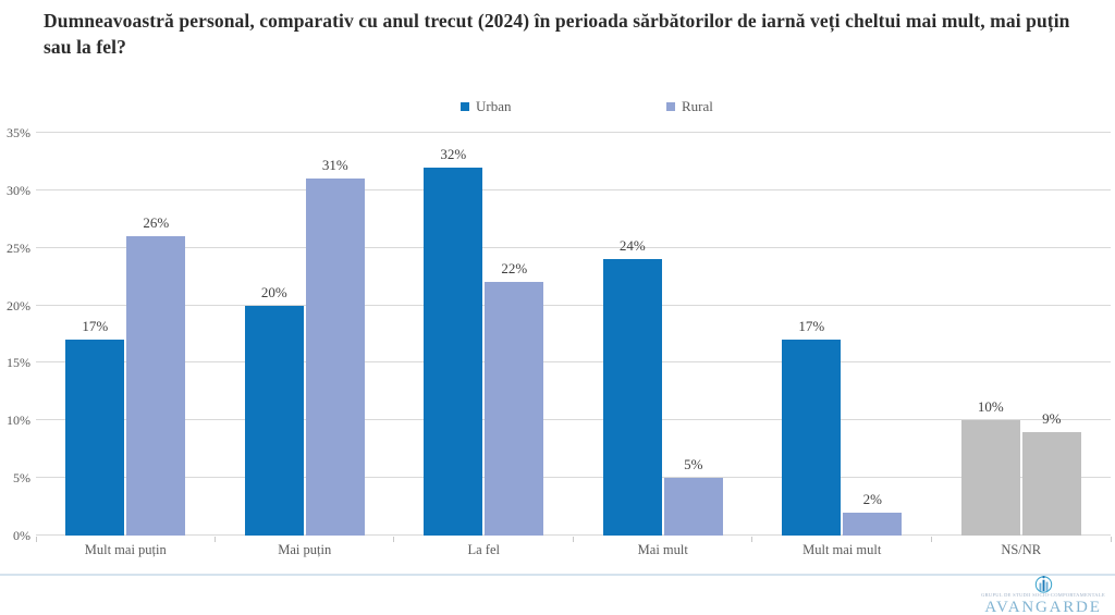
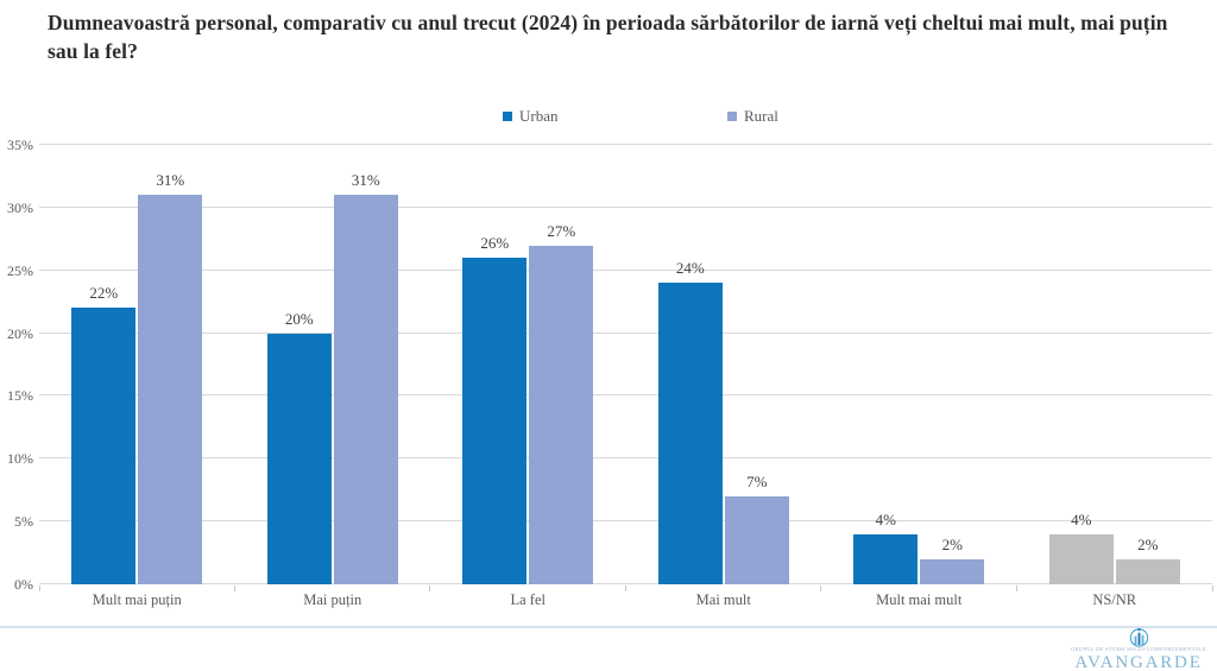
Urban/Mult mai puțin: 17% -> 22%
Rural/Mult mai puțin: 26% -> 31%
Urban/La fel: 32% -> 26%
Rural/La fel: 22% -> 27%
Rural/Mai mult: 5% -> 7%
Urban/Mult mai mult: 17% -> 4%
Urban/NS/NR: 10% -> 4%
Rural/NS/NR: 9% -> 2%
